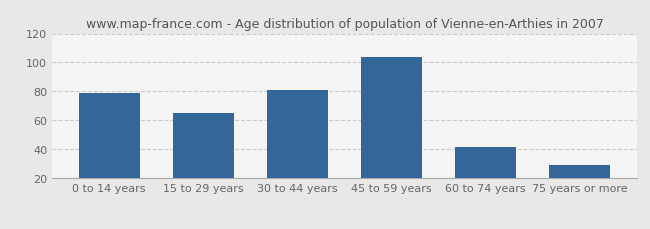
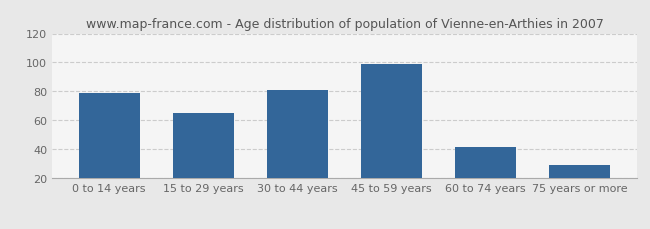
45 to 59 years: 104 -> 99
